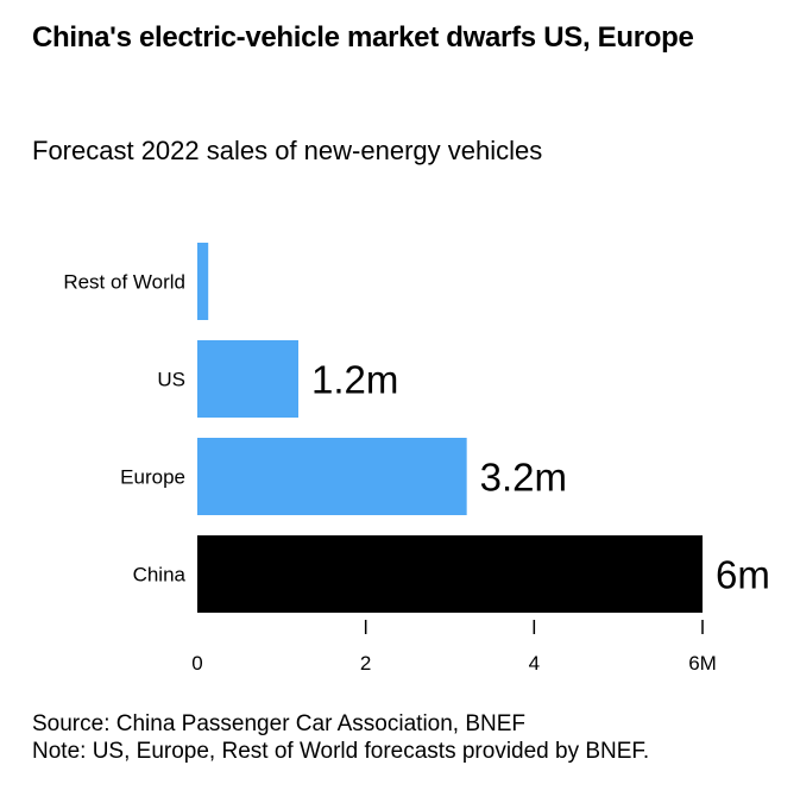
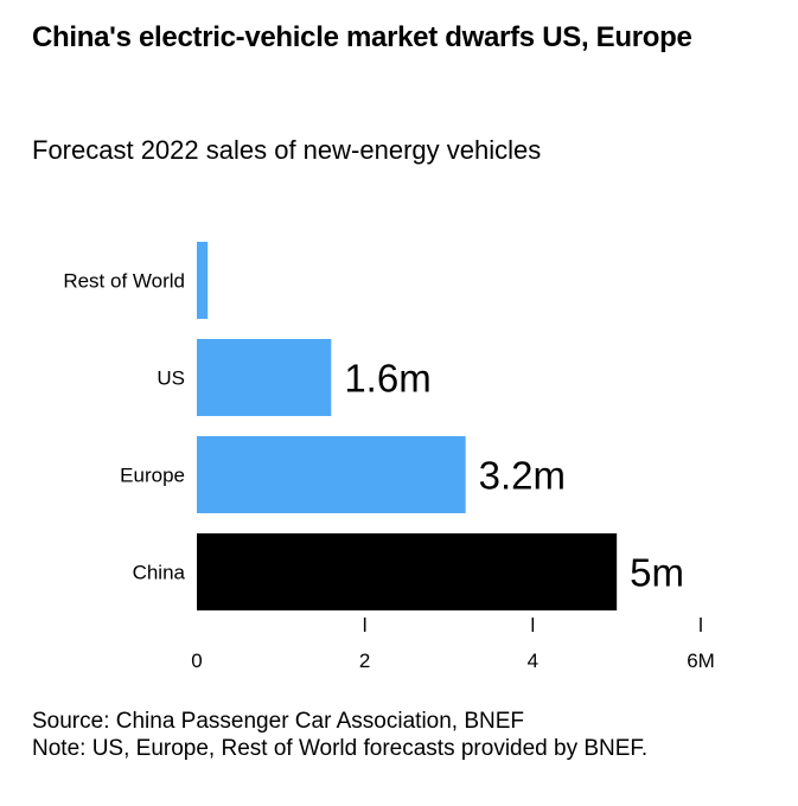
US: 1.2m -> 1.6m
China: 6m -> 5m
